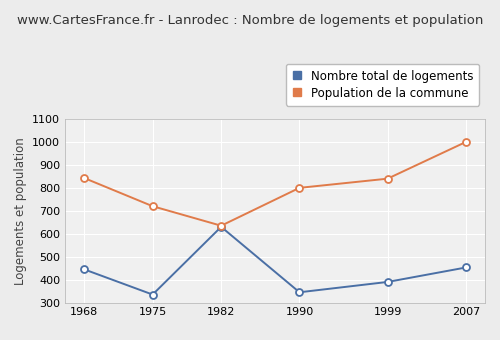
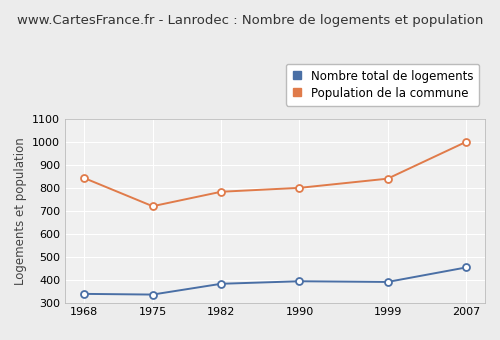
Nombre total de logements/1968: 445 -> 338
Nombre total de logements/1982: 630 -> 382
Population de la commune/1982: 635 -> 783
Nombre total de logements/1990: 345 -> 393
